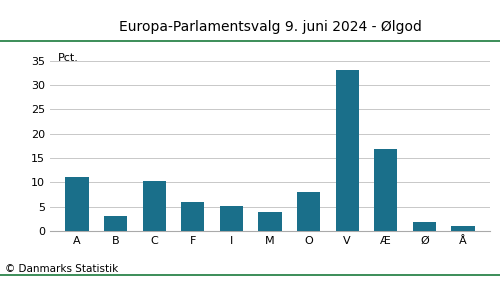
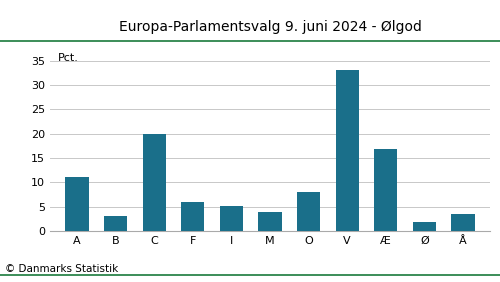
C: 10.4 -> 20.0
Å: 1.1 -> 3.5
